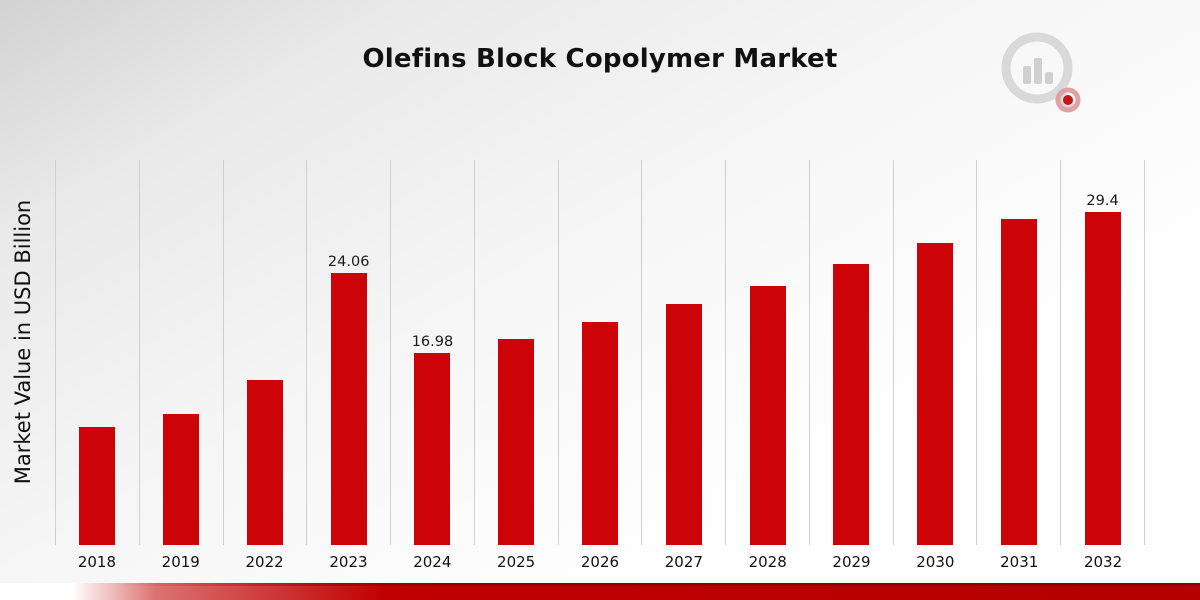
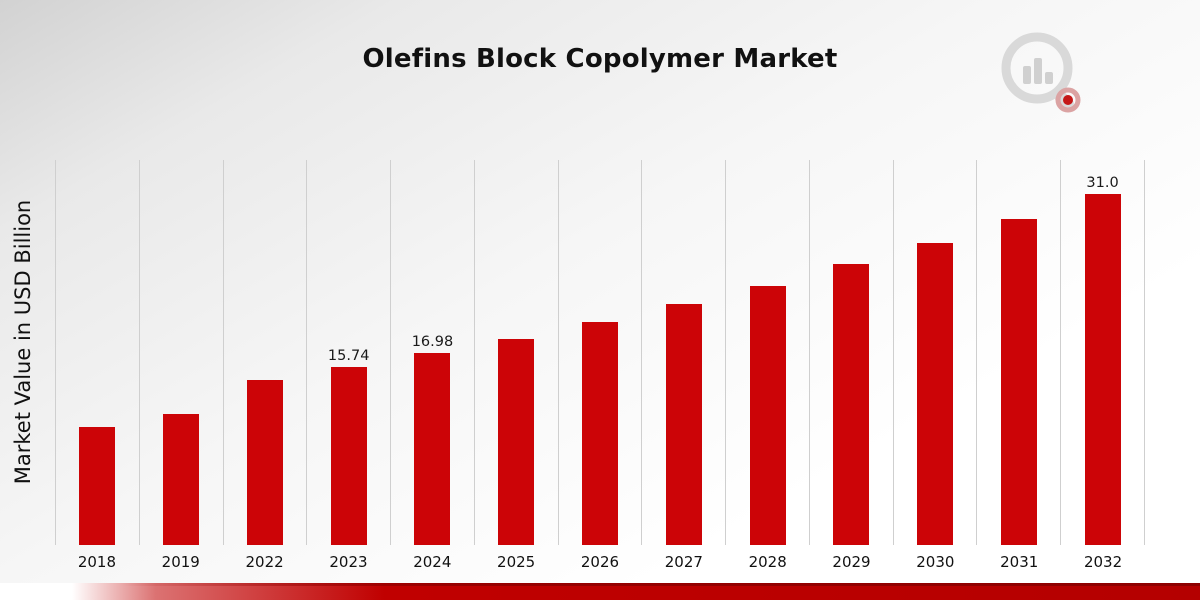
2023: 24.06 -> 15.74
2032: 29.4 -> 31.0
